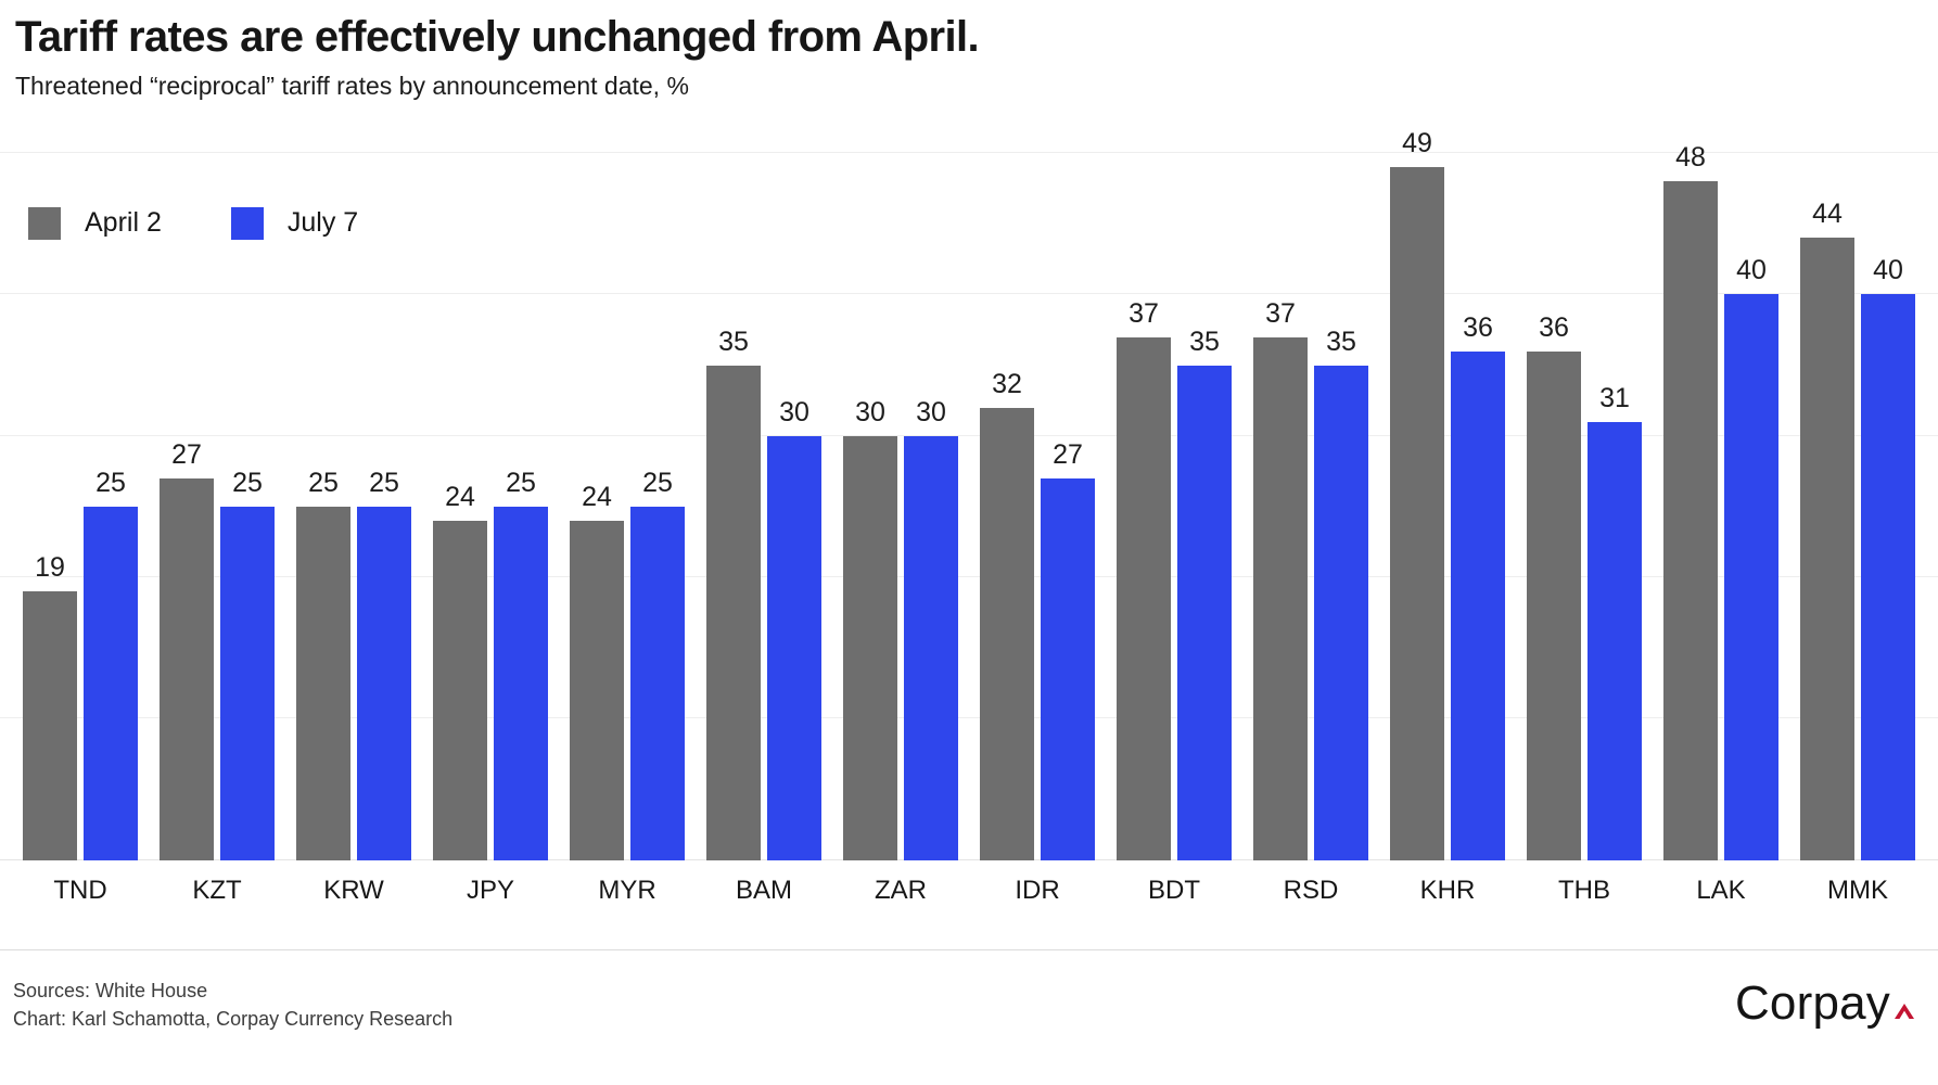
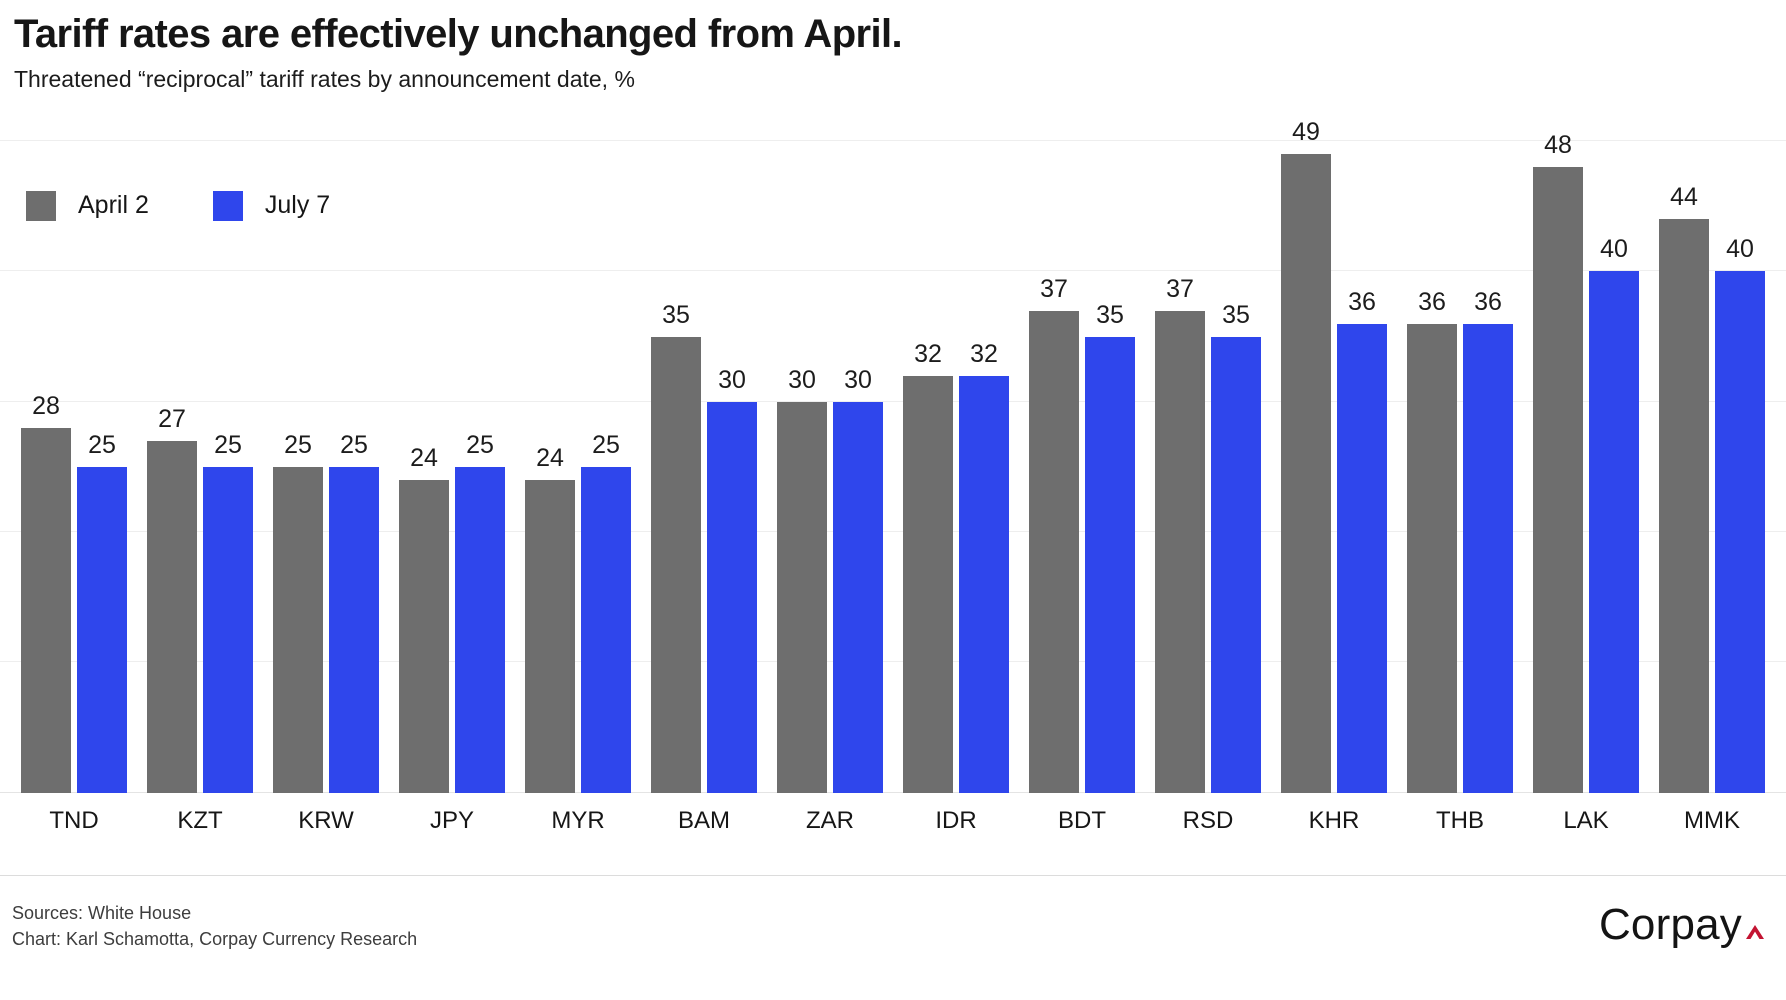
April 2/TND: 19 -> 28
July 7/IDR: 27 -> 32
July 7/THB: 31 -> 36
